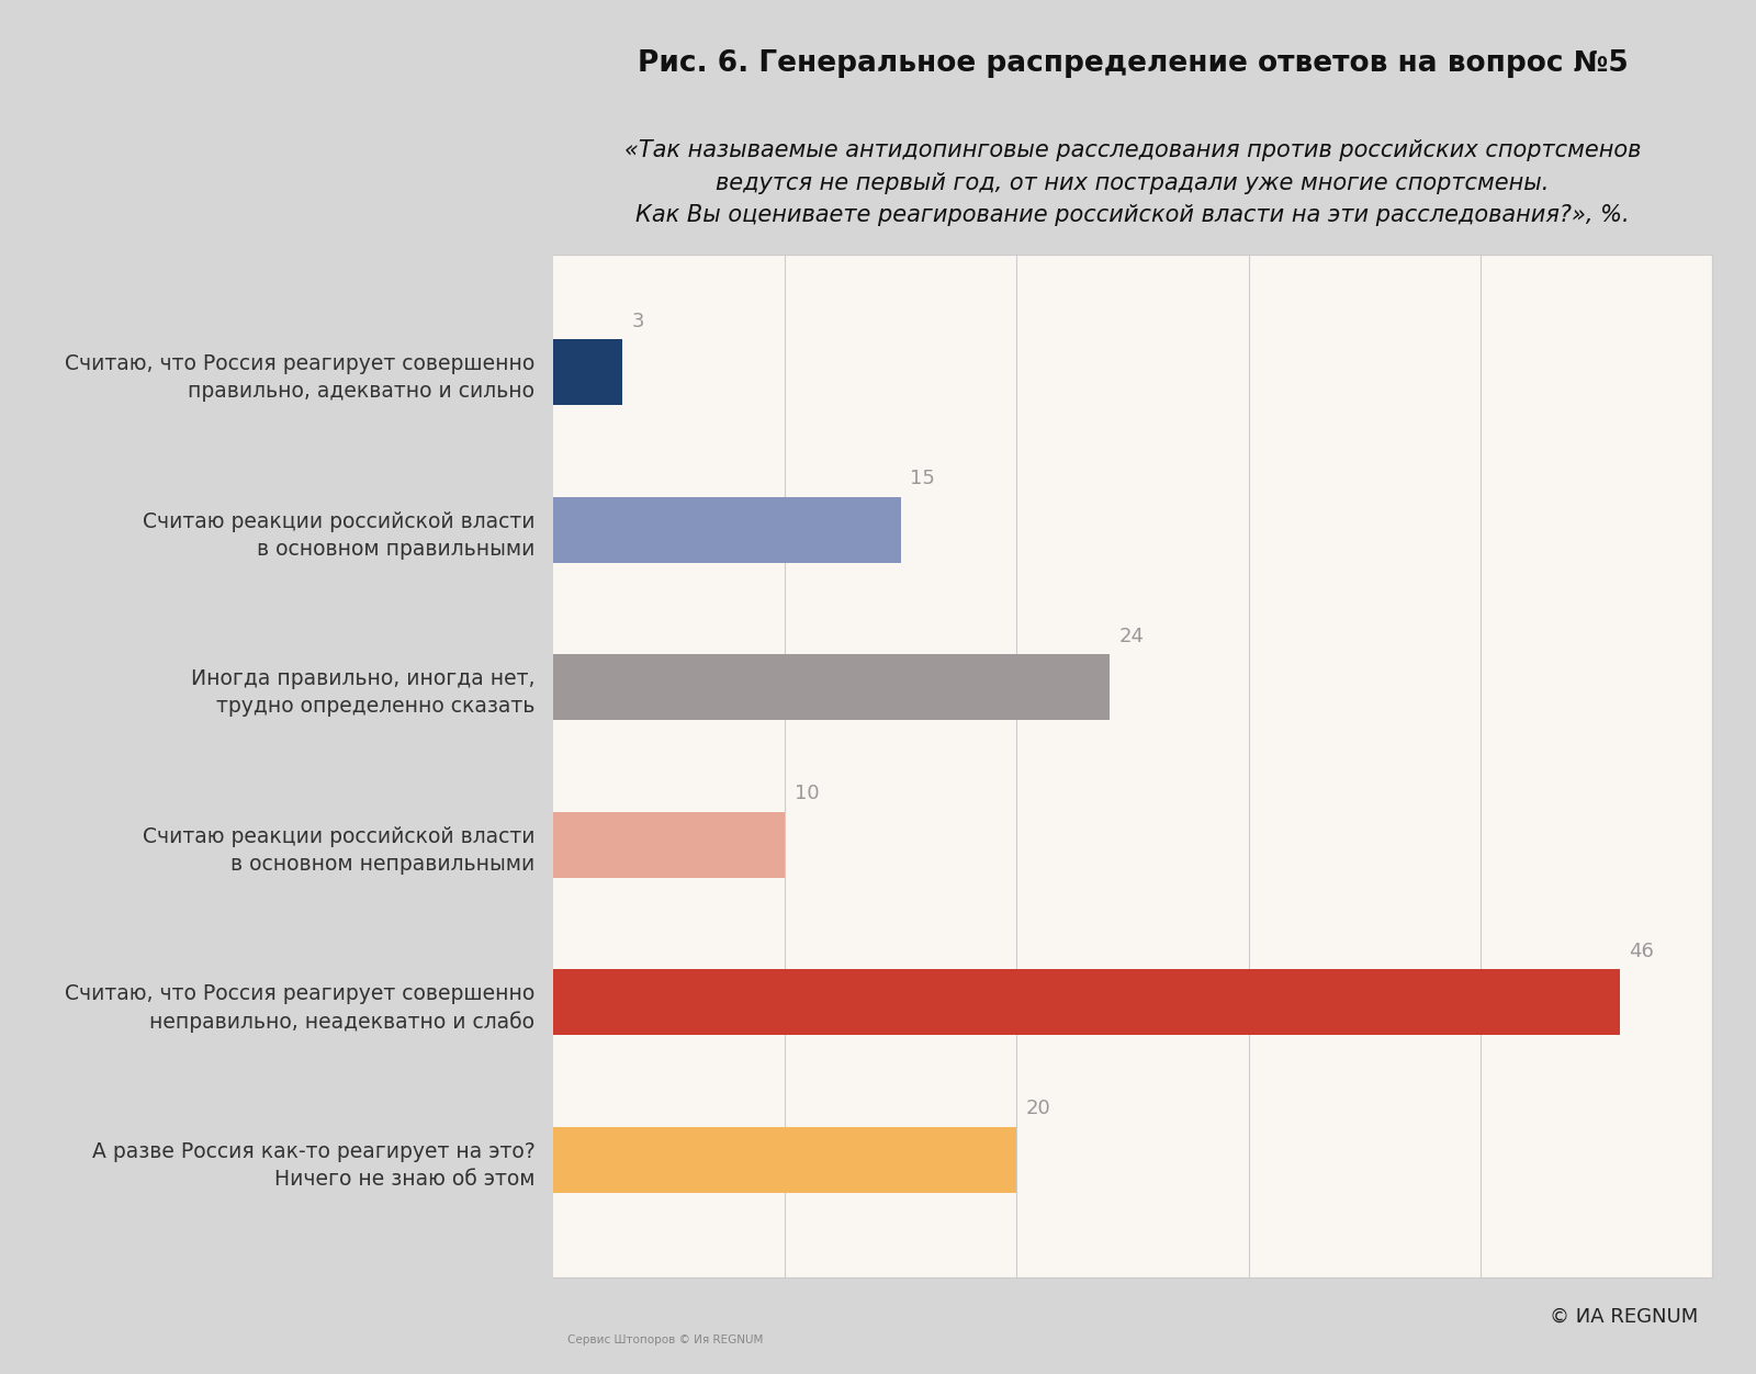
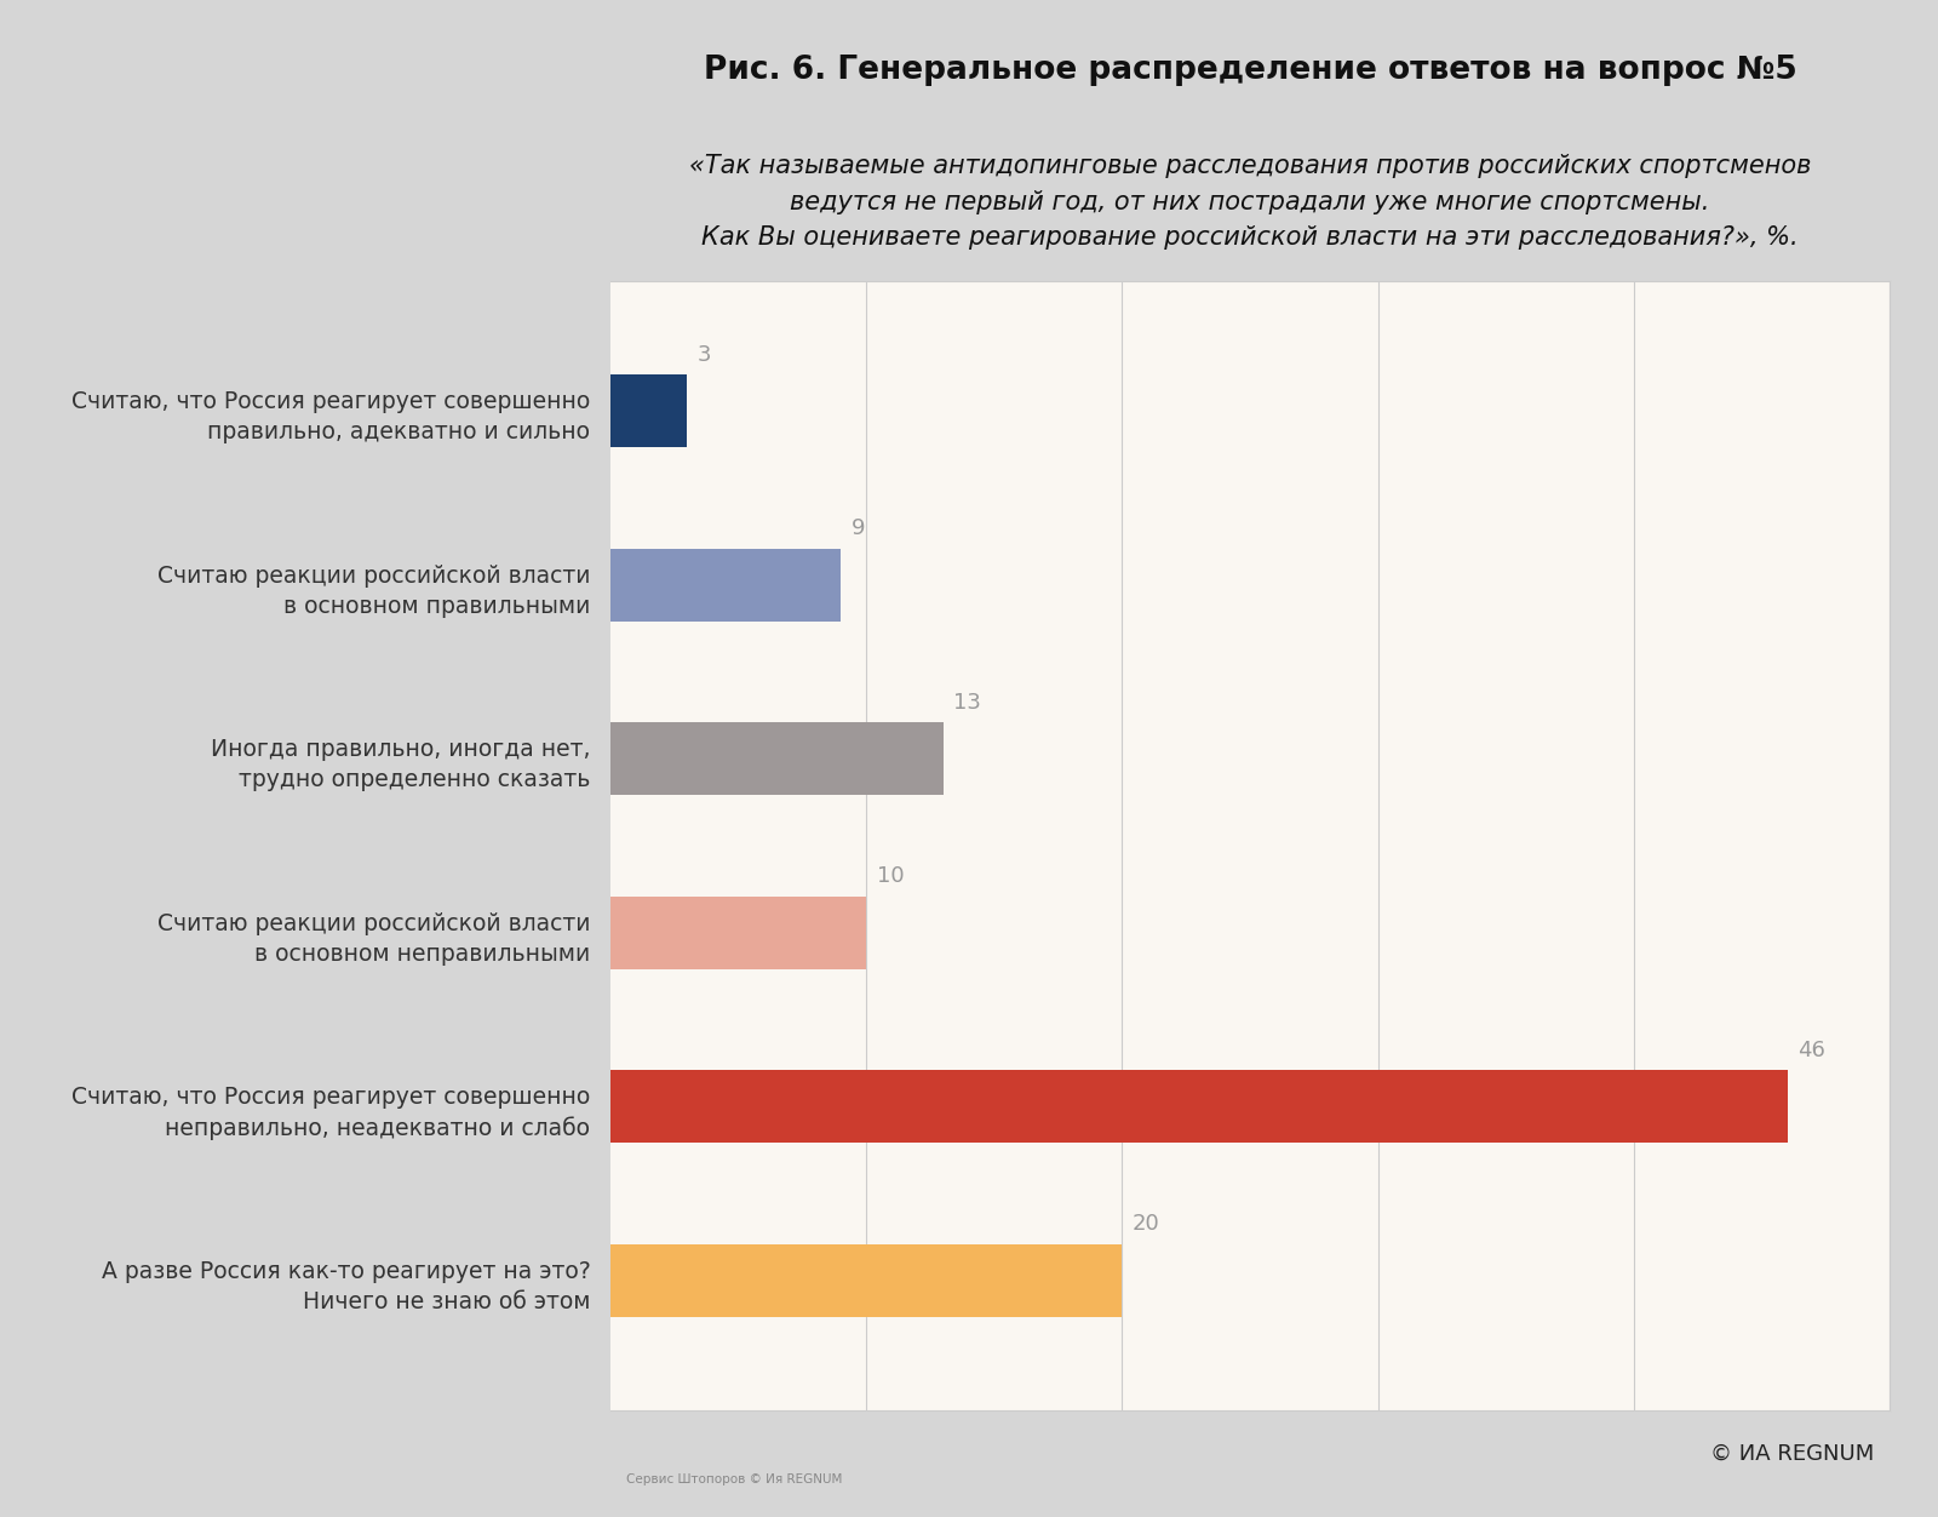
Считаю реакции российской власти в основном правильными: 15 -> 9
Иногда правильно, иногда нет, трудно определенно сказать: 24 -> 13
